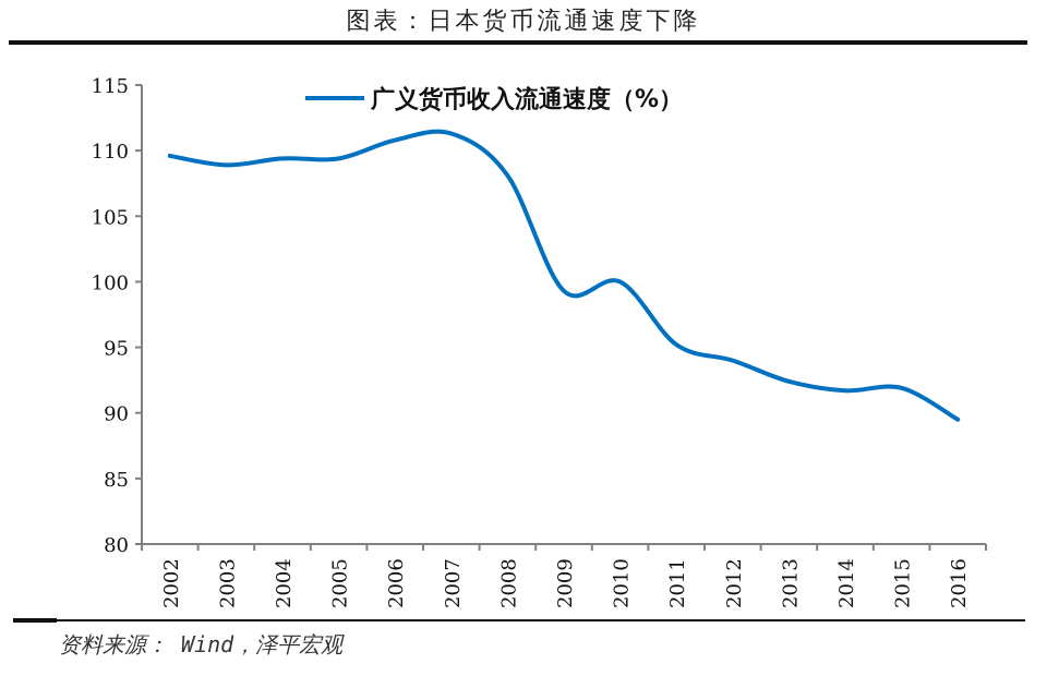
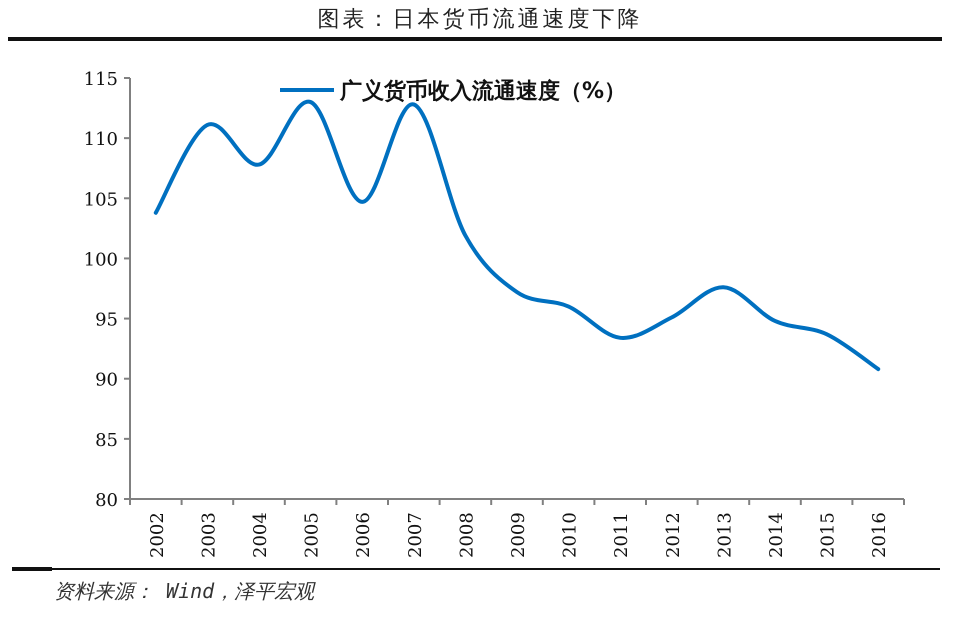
2002: 109.6 -> 103.8
2003: 108.9 -> 111.1
2004: 109.4 -> 107.8
2005: 109.4 -> 113.0
2006: 110.8 -> 104.7
2007: 111.3 -> 112.8
2008: 108.1 -> 101.9
2009: 99.3 -> 97.2
2010: 100.0 -> 96.0
2011: 95.2 -> 93.4
2012: 94.0 -> 95.1
2013: 92.4 -> 97.6
2014: 91.7 -> 94.8
2015: 91.9 -> 93.7
2016: 89.5 -> 90.8
